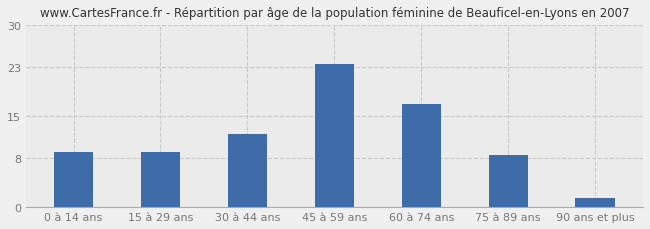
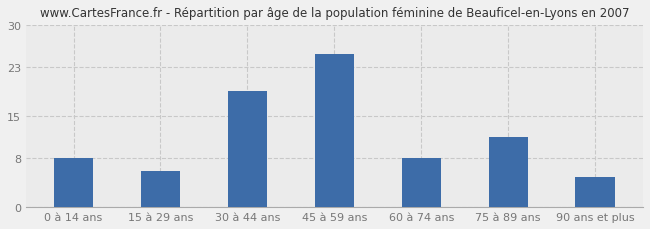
0 à 14 ans: 9.0 -> 8.0
15 à 29 ans: 9.0 -> 6.0
30 à 44 ans: 12.0 -> 19.0
45 à 59 ans: 23.5 -> 25.2
60 à 74 ans: 17.0 -> 8.0
75 à 89 ans: 8.5 -> 11.6
90 ans et plus: 1.5 -> 5.0
